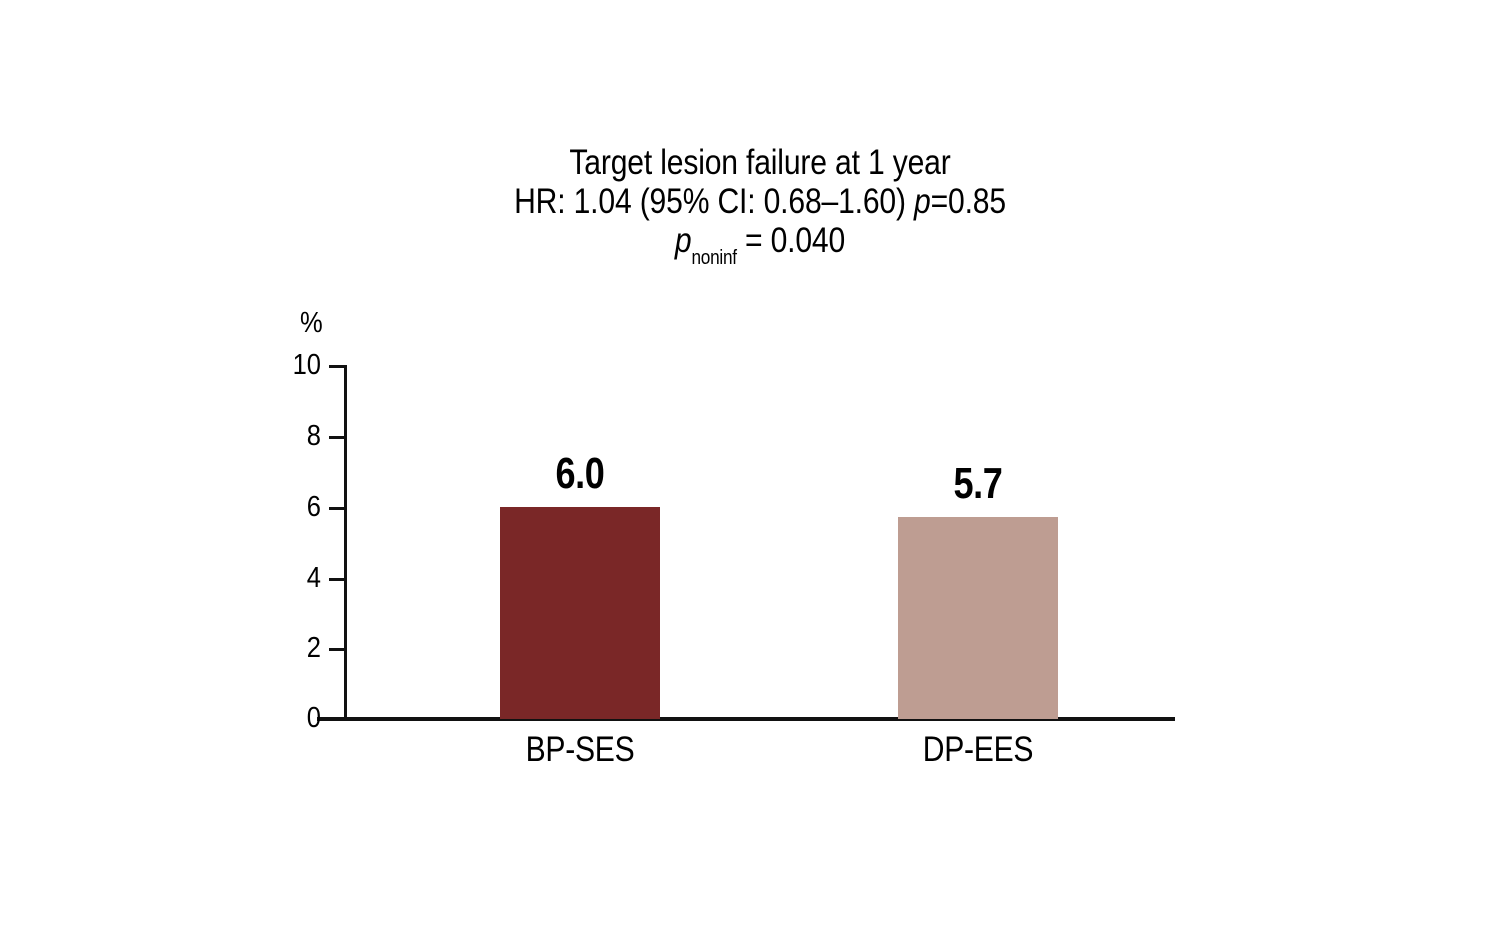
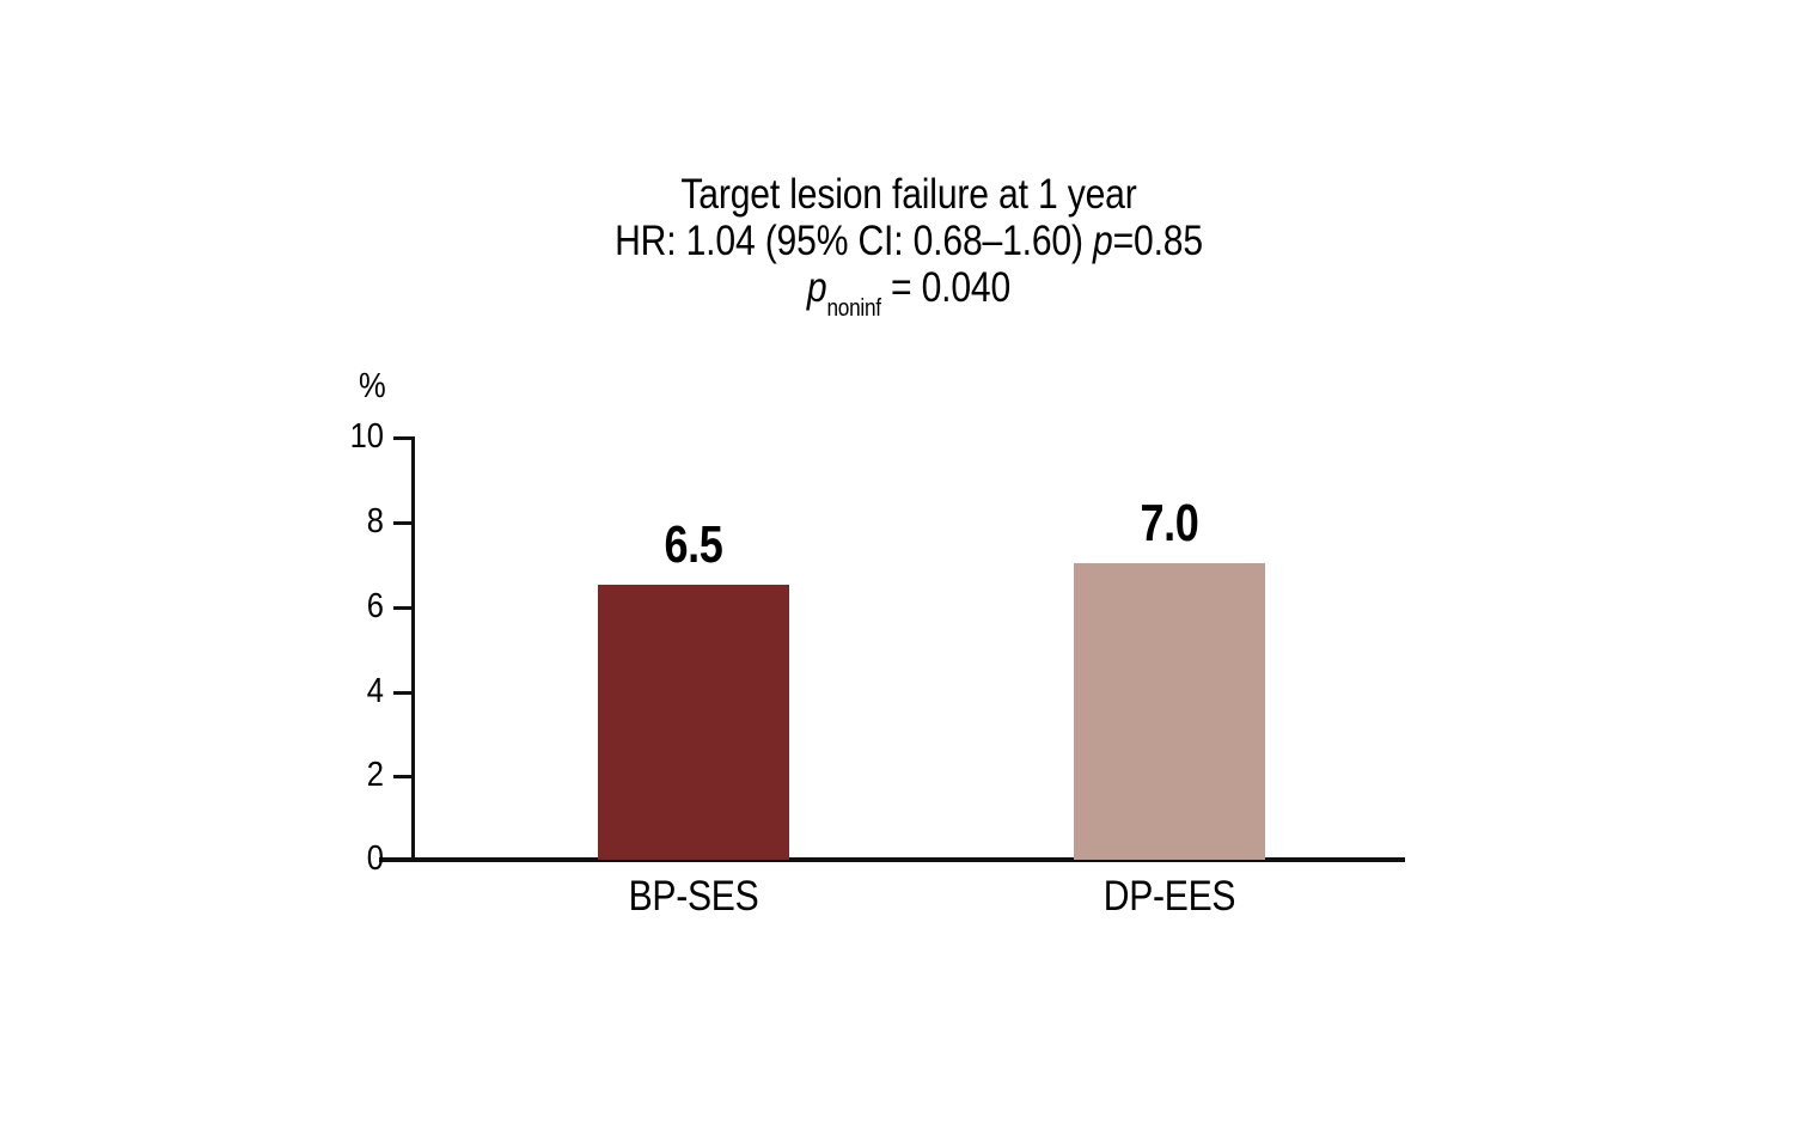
BP-SES: 6.0 -> 6.5
DP-EES: 5.7 -> 7.0
